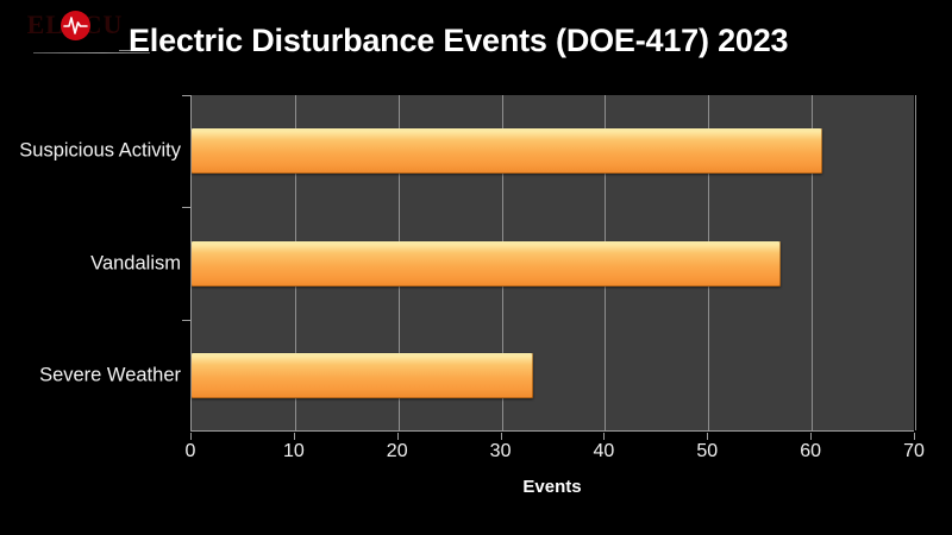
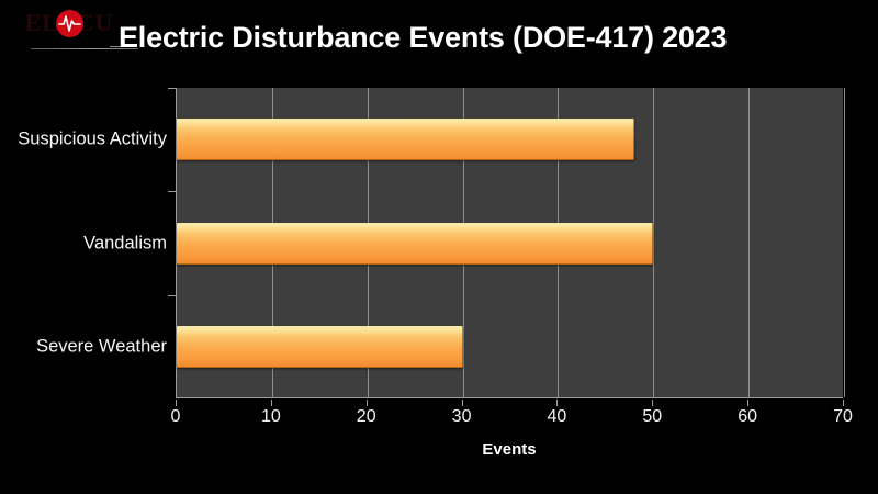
Suspicious Activity: 61 -> 48
Vandalism: 57 -> 50
Severe Weather: 33 -> 30
